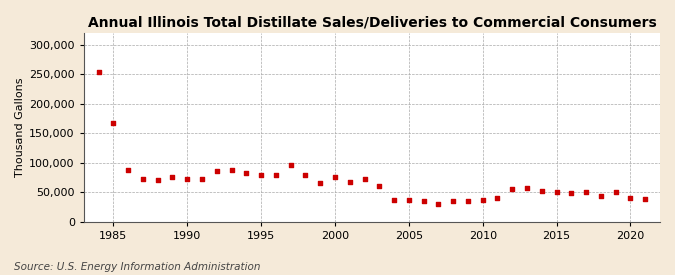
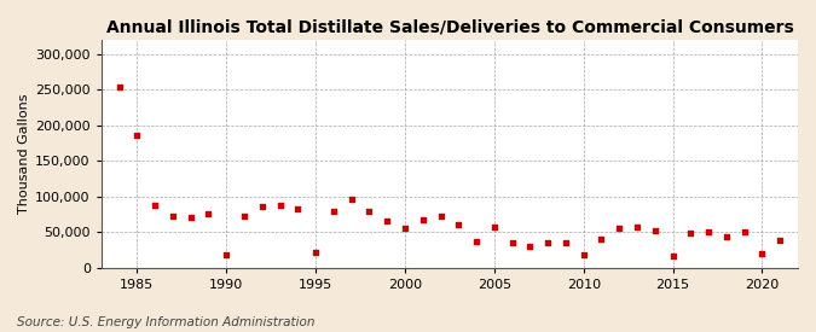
1985: 168,000 -> 186,000
1990: 73,000 -> 18,000
1995: 80,000 -> 22,000
2000: 75,000 -> 56,000
2005: 36,000 -> 58,000
2010: 37,000 -> 18,000
2015: 50,000 -> 16,000
2020: 40,000 -> 20,000
